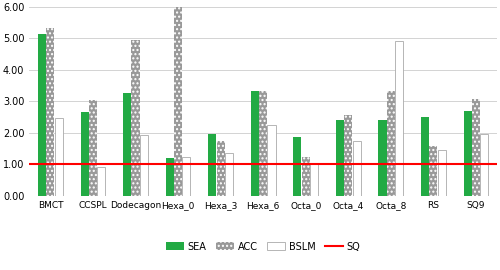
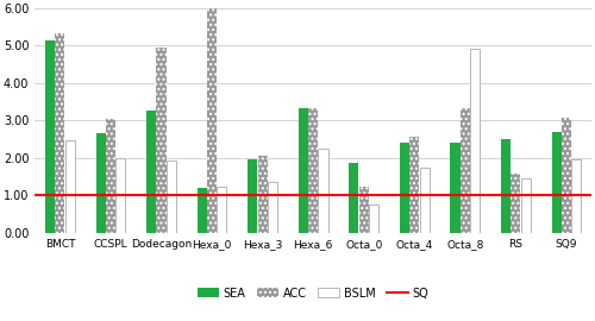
BSLM/CCSPL: 0.93 -> 2.00
ACC/Hexa_3: 1.74 -> 2.05
BSLM/Octa_0: 1.06 -> 0.75
